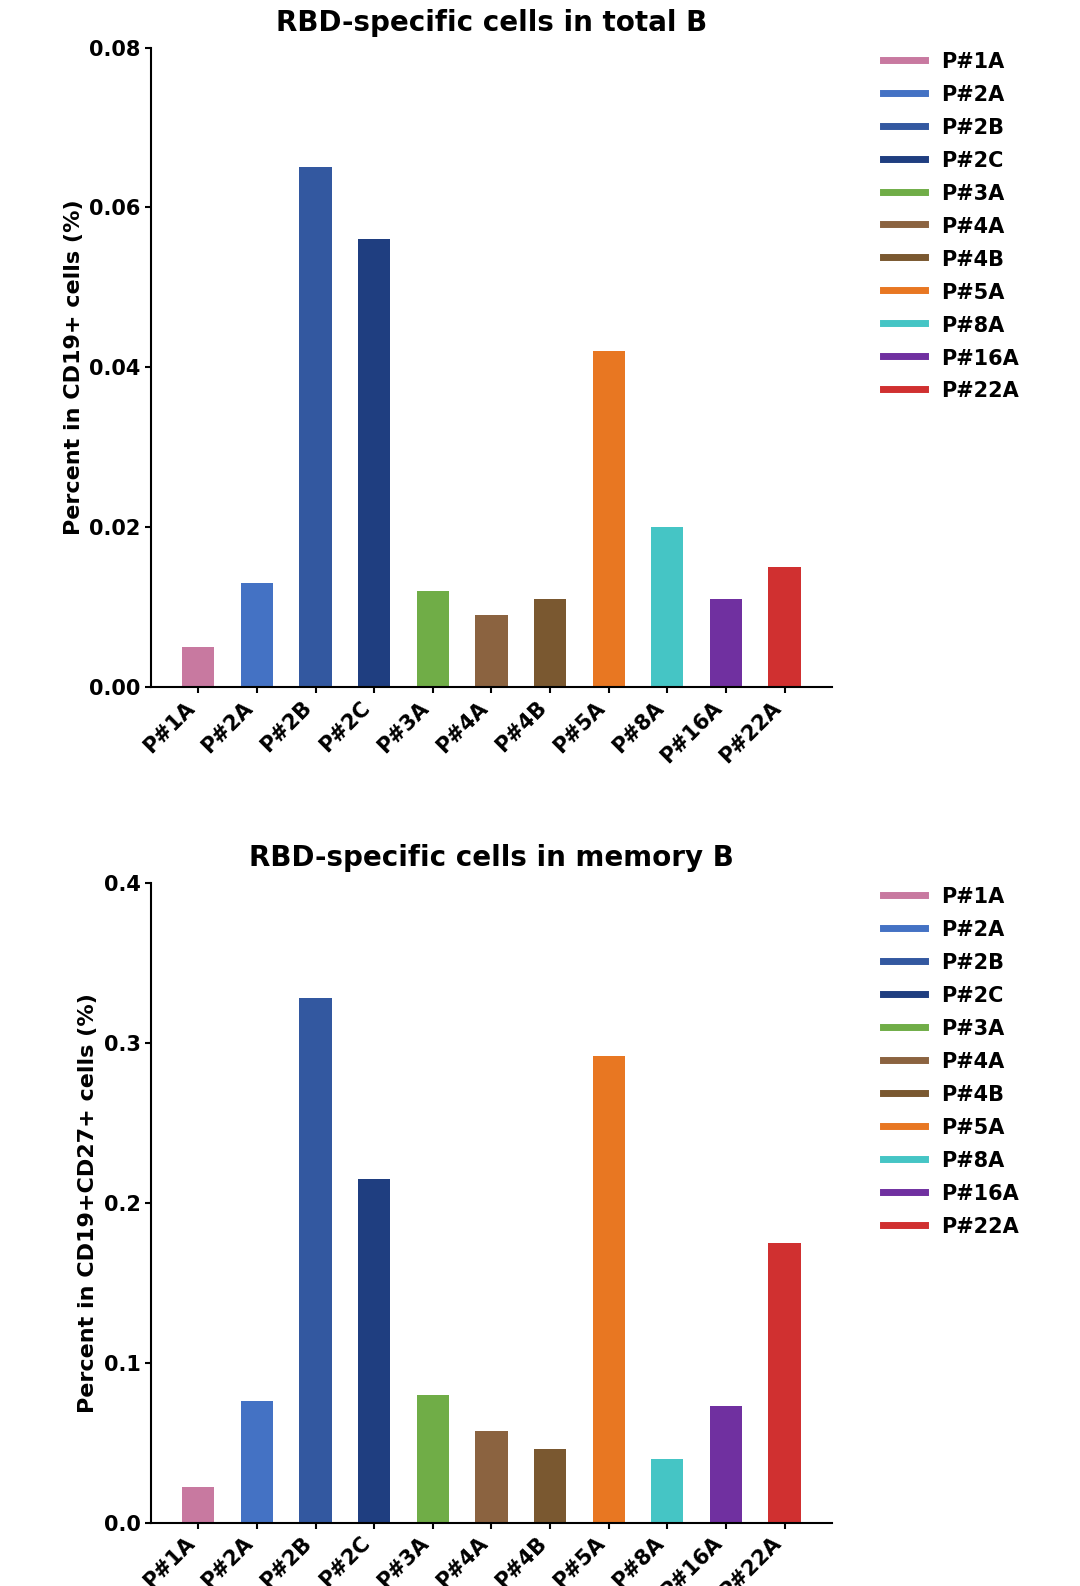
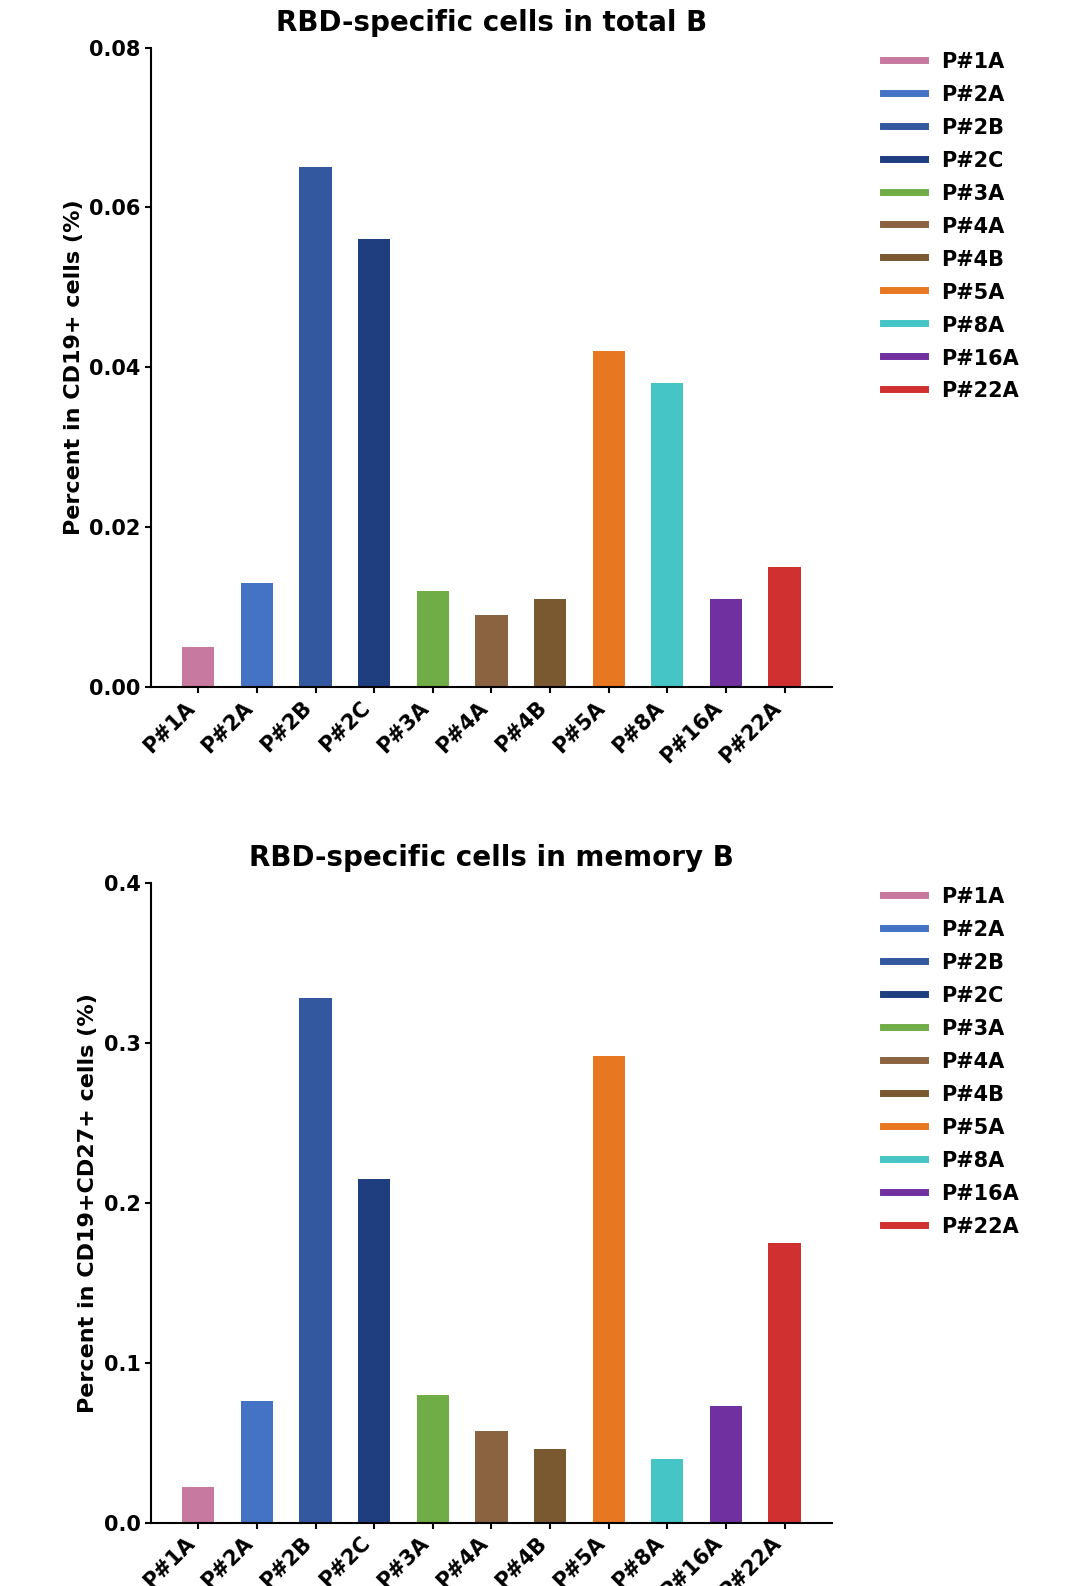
RBD-specific cells in total B/P#8A: 0.020 -> 0.038
